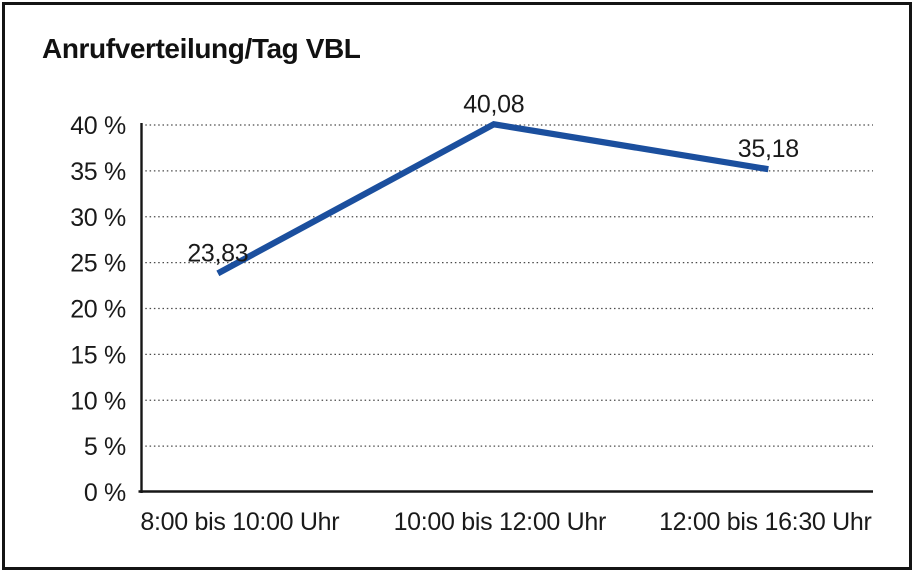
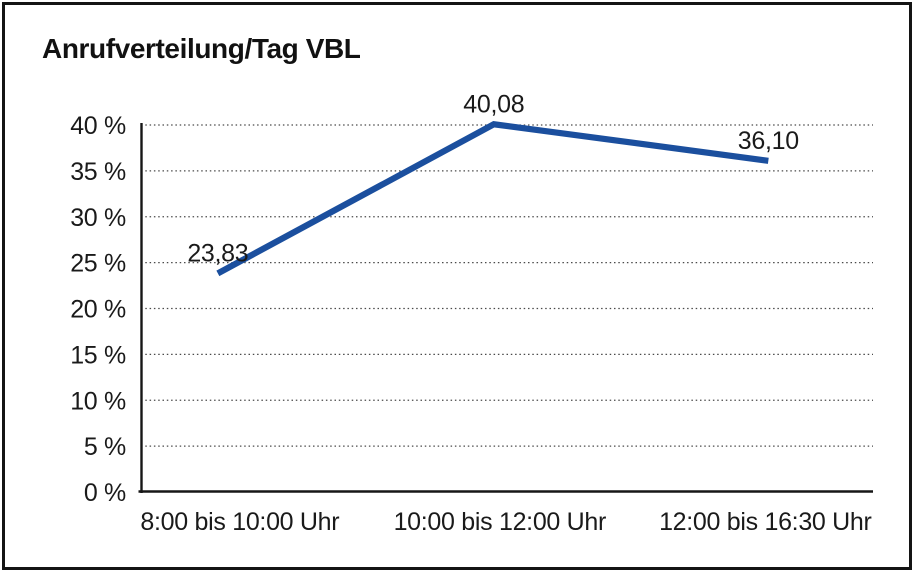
12:00 bis 16:30 Uhr: 35,18 -> 36,10
